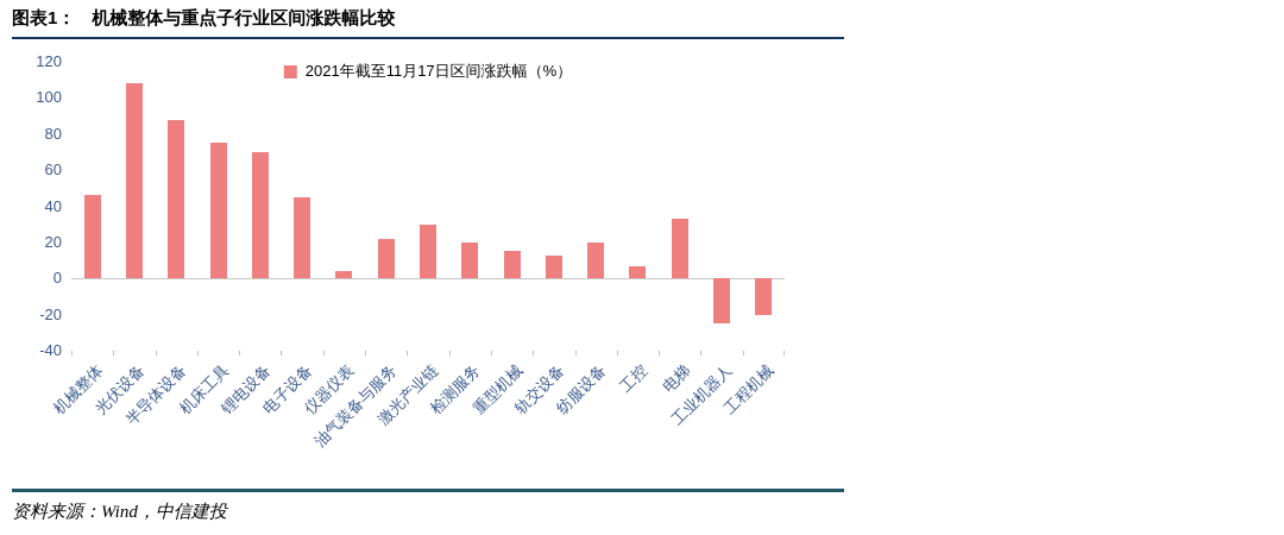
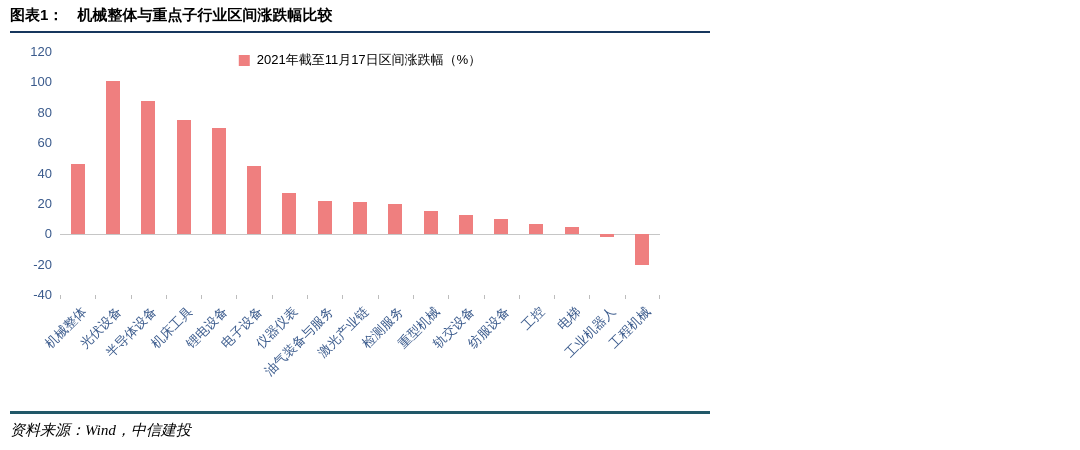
光伏设备: 108 -> 101
仪器仪表: 4 -> 27
激光产业链: 30 -> 21
纺服设备: 20 -> 10
电梯: 33 -> 5
工业机器人: -25 -> -2
